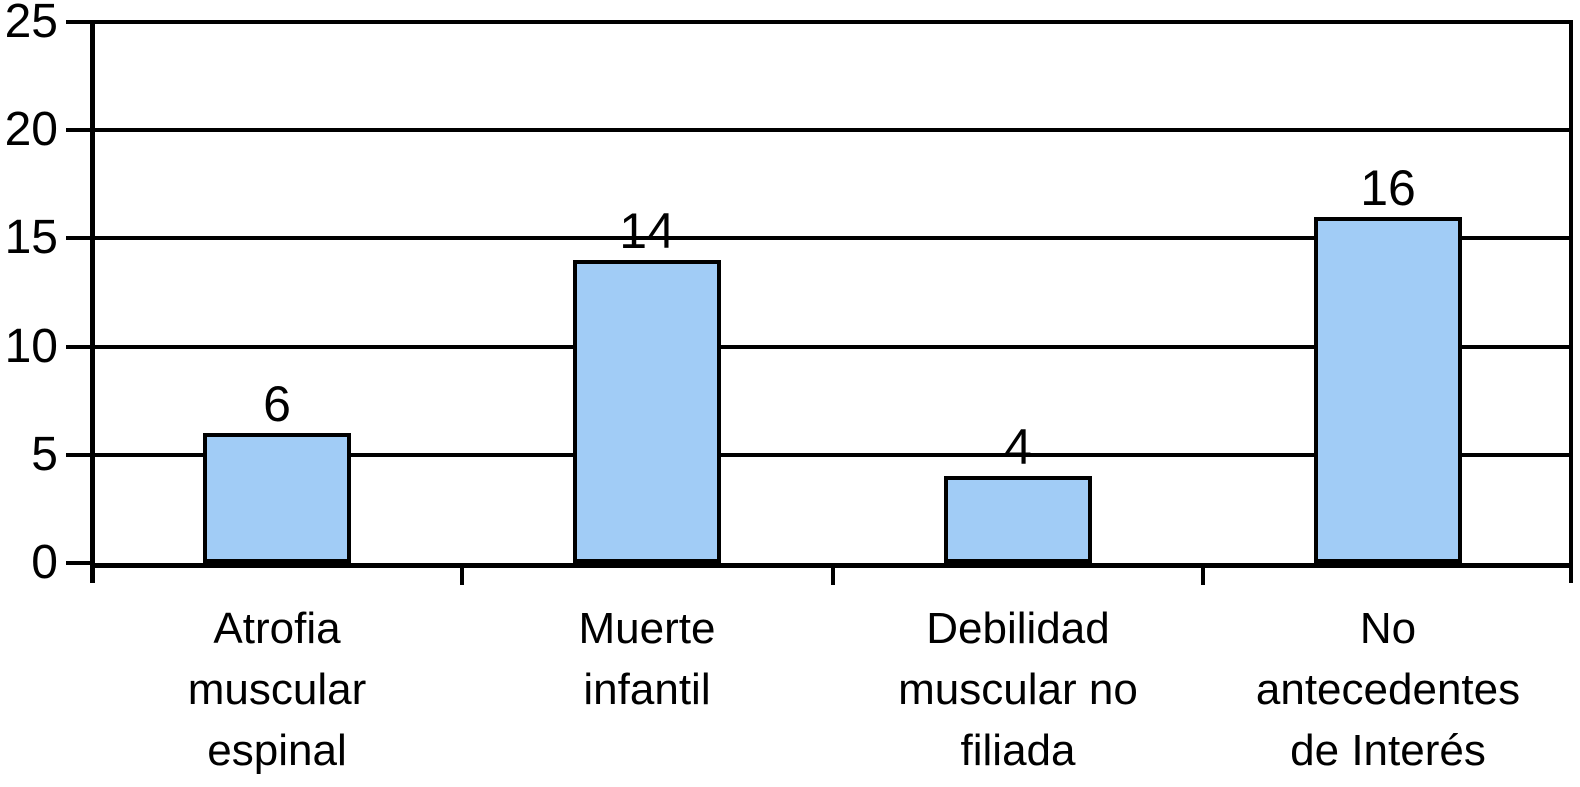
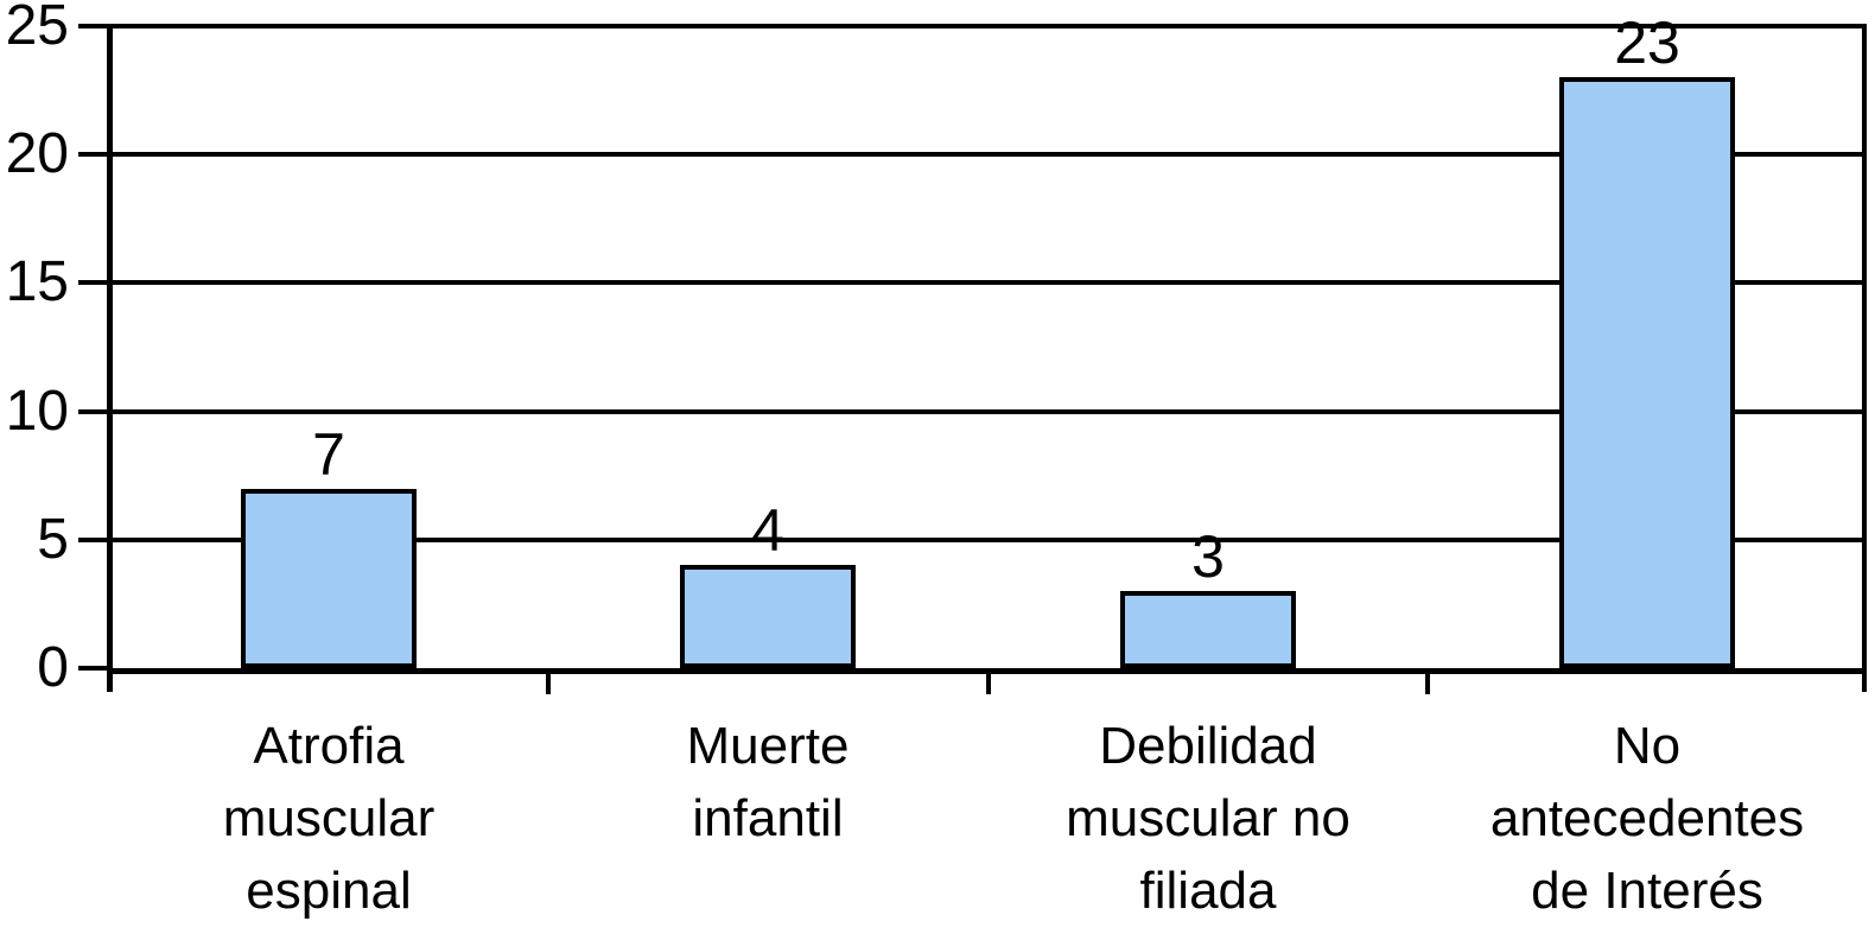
Atrofia muscular espinal: 6 -> 7
Muerte infantil: 14 -> 4
Debilidad muscular no filiada: 4 -> 3
No antecedentes de Interés: 16 -> 23
